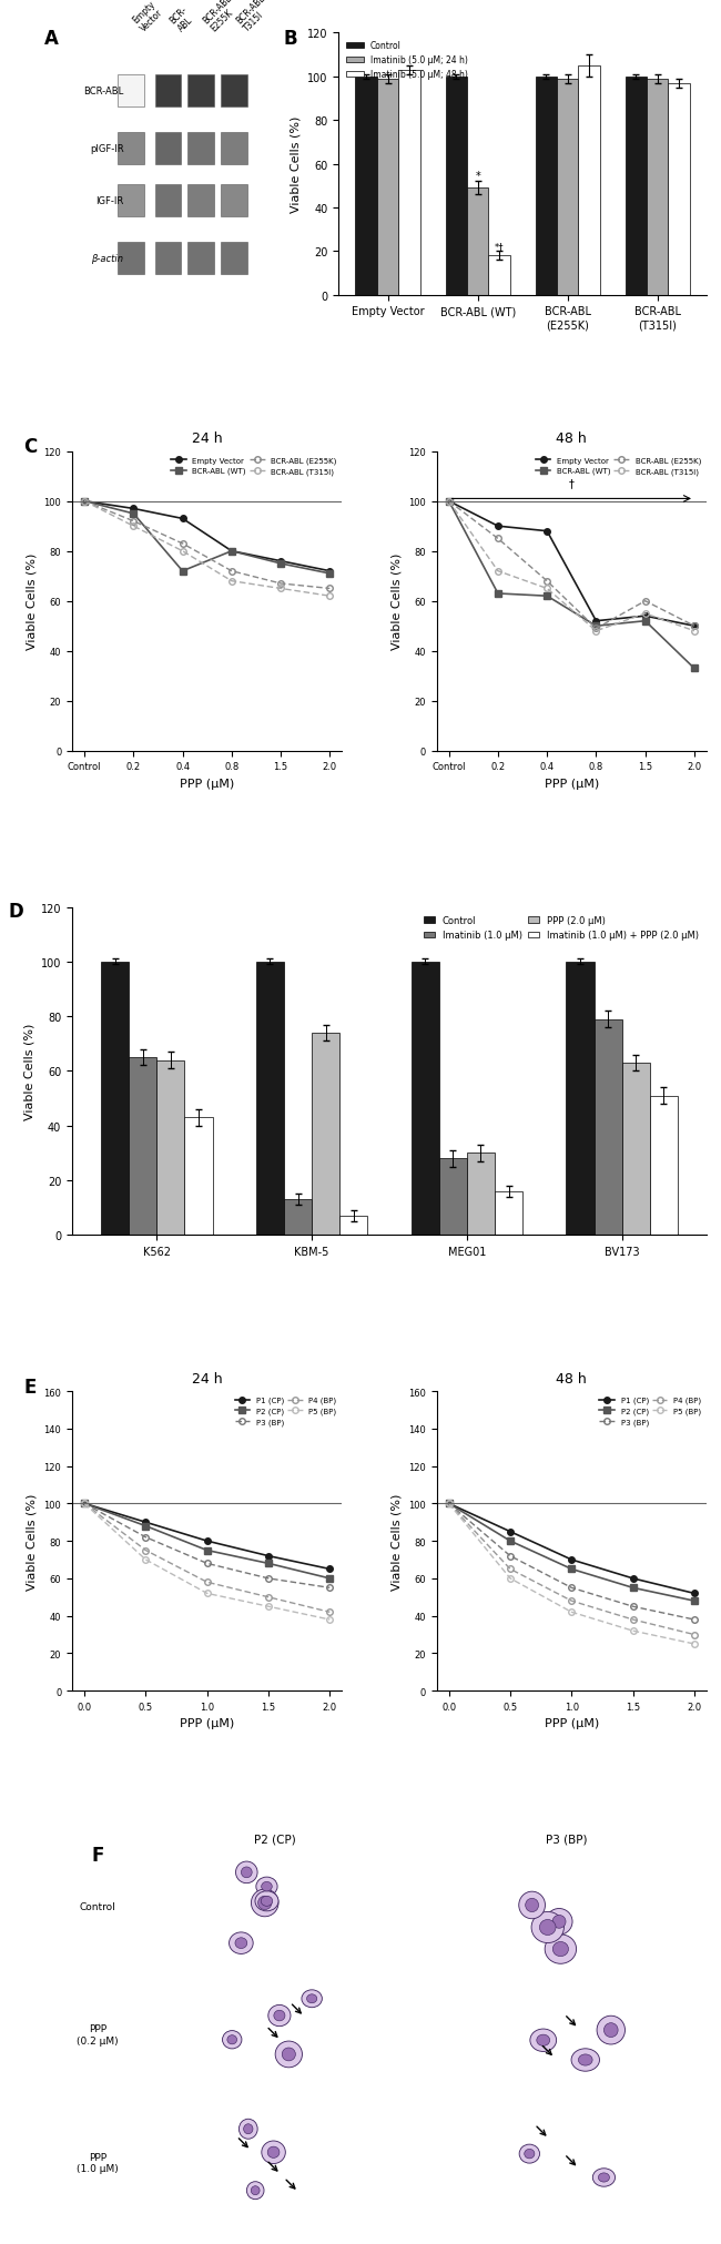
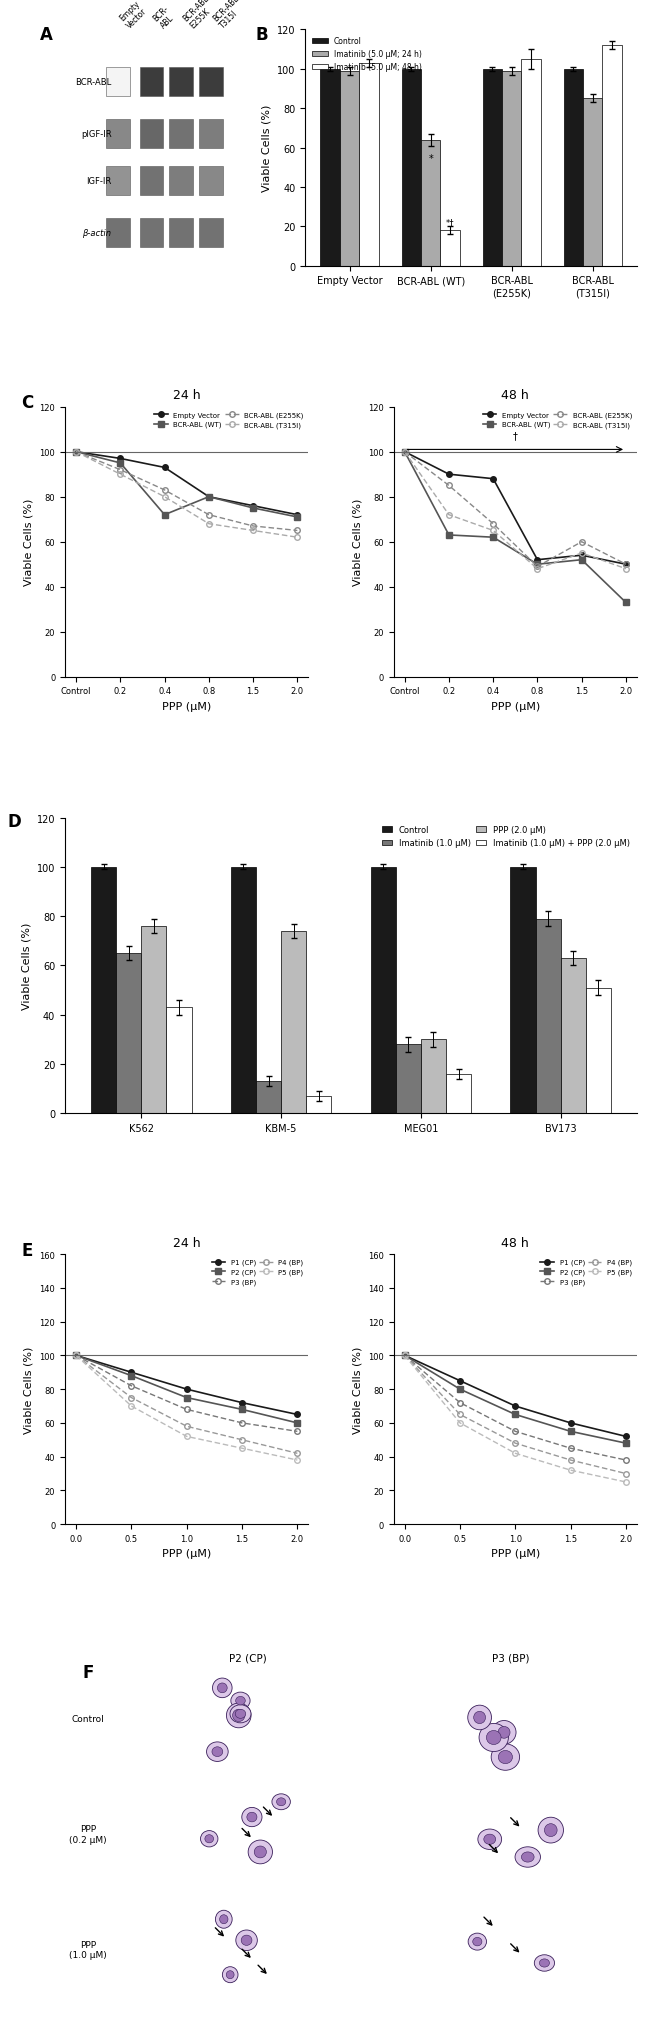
Imatinib (5.0 μM; 24 h)/BCR-ABL (WT): 49 -> 64
Imatinib (5.0 μM; 24 h)/BCR-ABL (T315I): 99 -> 85
Imatinib (5.0 μM; 48 h)/BCR-ABL (T315I): 97 -> 112
PPP (2.0 μM)/K562: 64 -> 76
